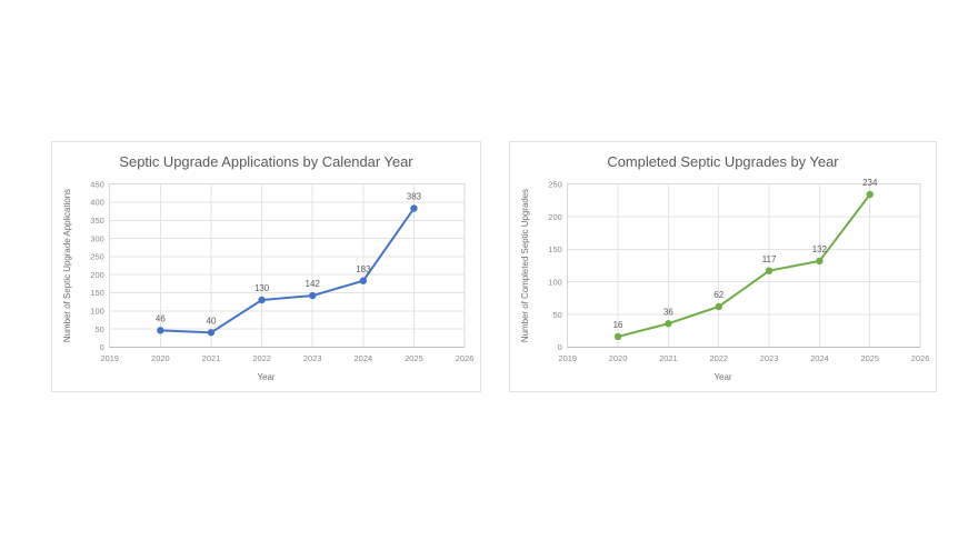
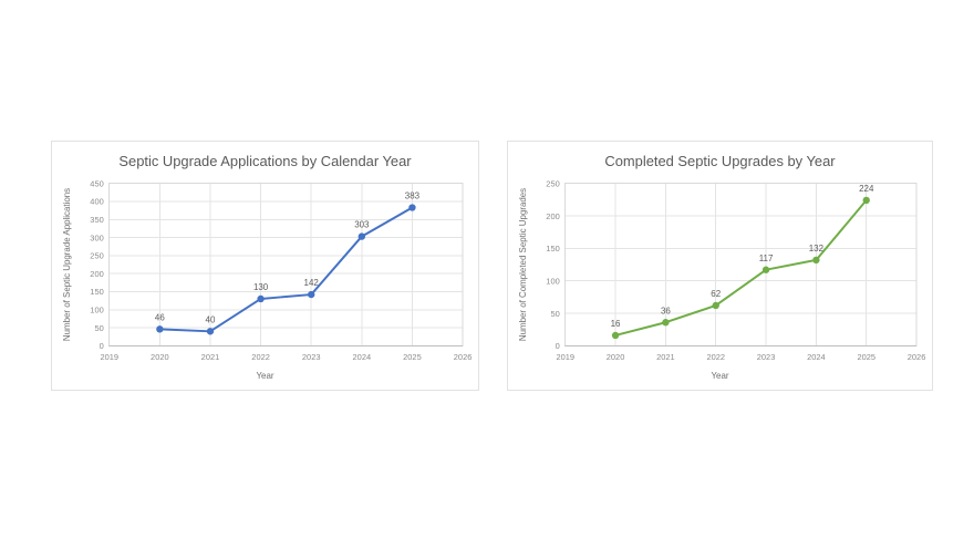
Septic Upgrade Applications by Calendar Year/2024: 183 -> 303
Completed Septic Upgrades by Year/2025: 234 -> 224
